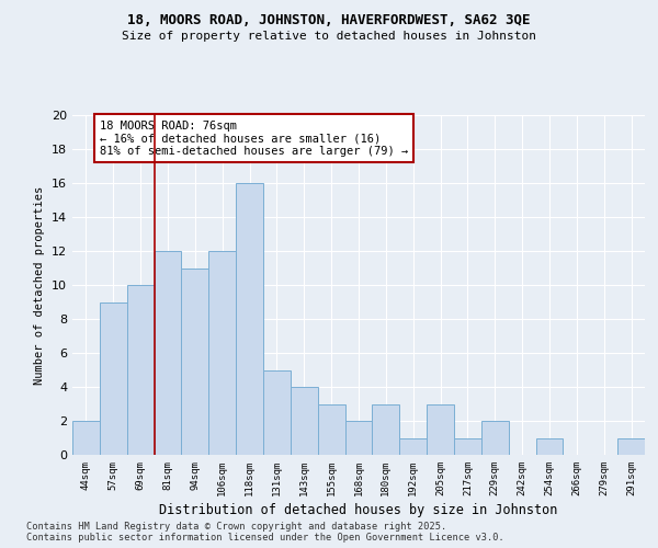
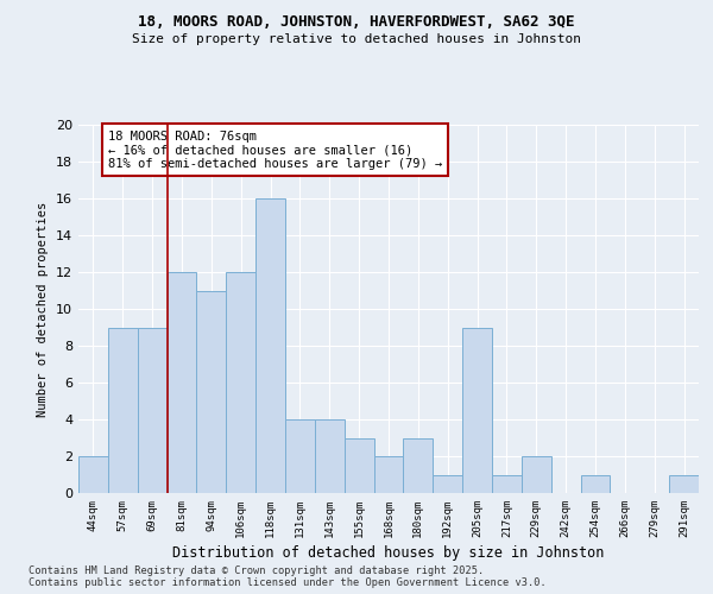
69sqm: 10 -> 9
131sqm: 5 -> 4
205sqm: 3 -> 9
